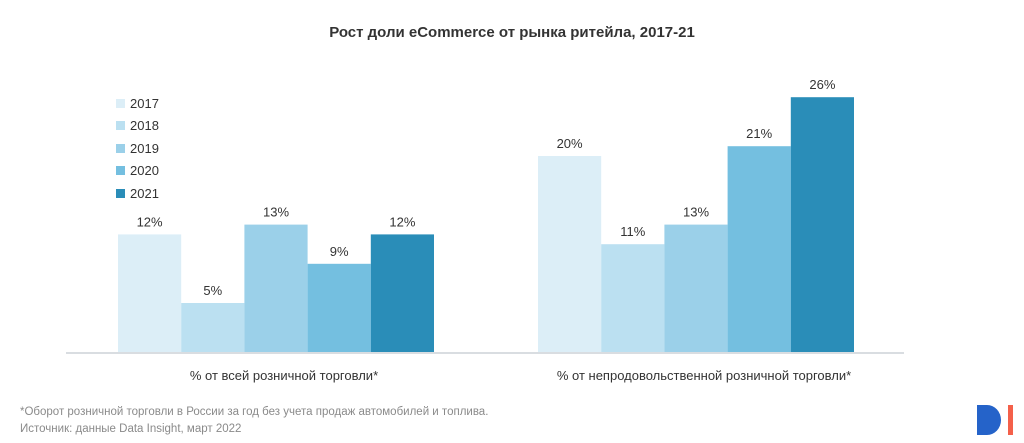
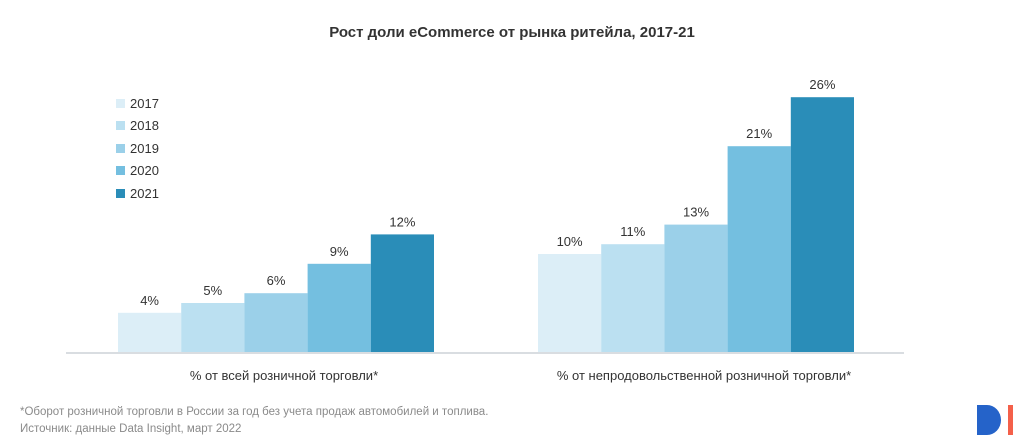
2017/% от всей розничной торговли*: 12% -> 4%
2019/% от всей розничной торговли*: 13% -> 6%
2017/% от непродовольственной розничной торговли*: 20% -> 10%
